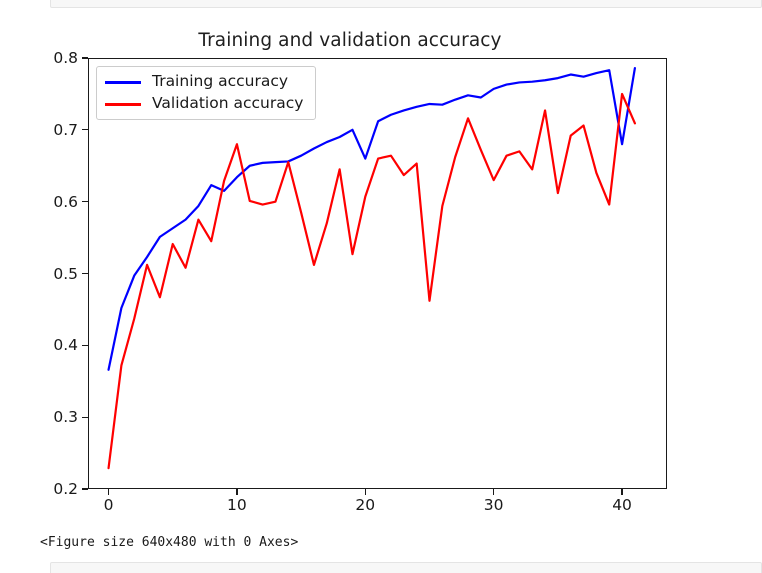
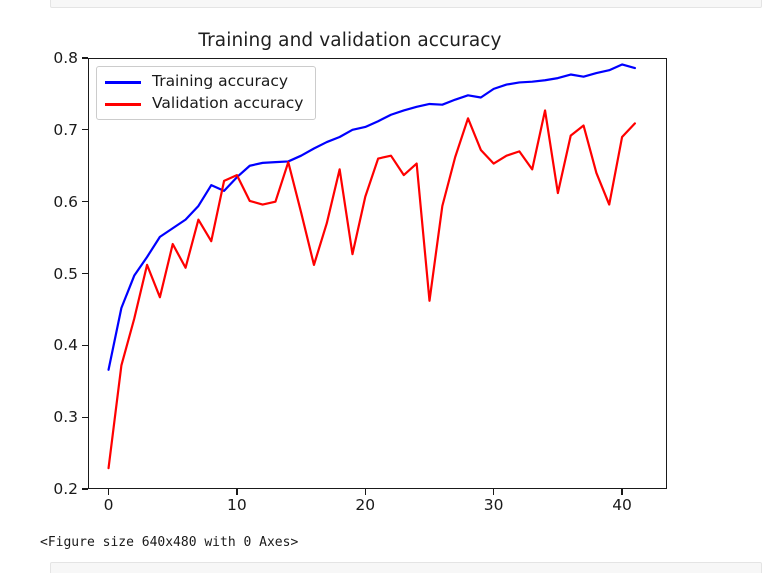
Validation accuracy/10: 0.68 -> 0.64
Training accuracy/20: 0.66 -> 0.70
Validation accuracy/30: 0.63 -> 0.65
Training accuracy/40: 0.68 -> 0.79
Validation accuracy/40: 0.75 -> 0.69
